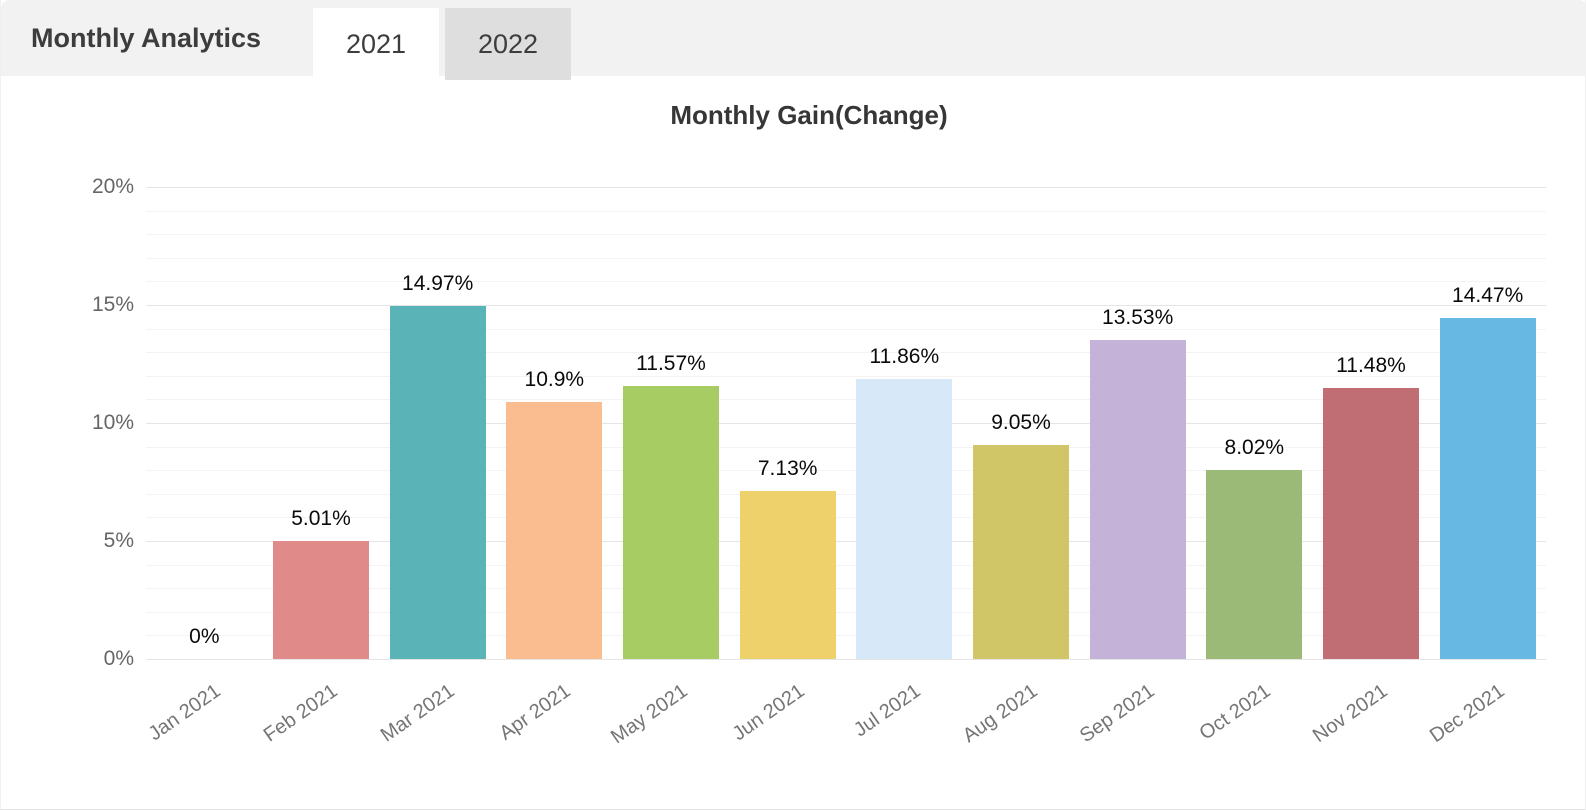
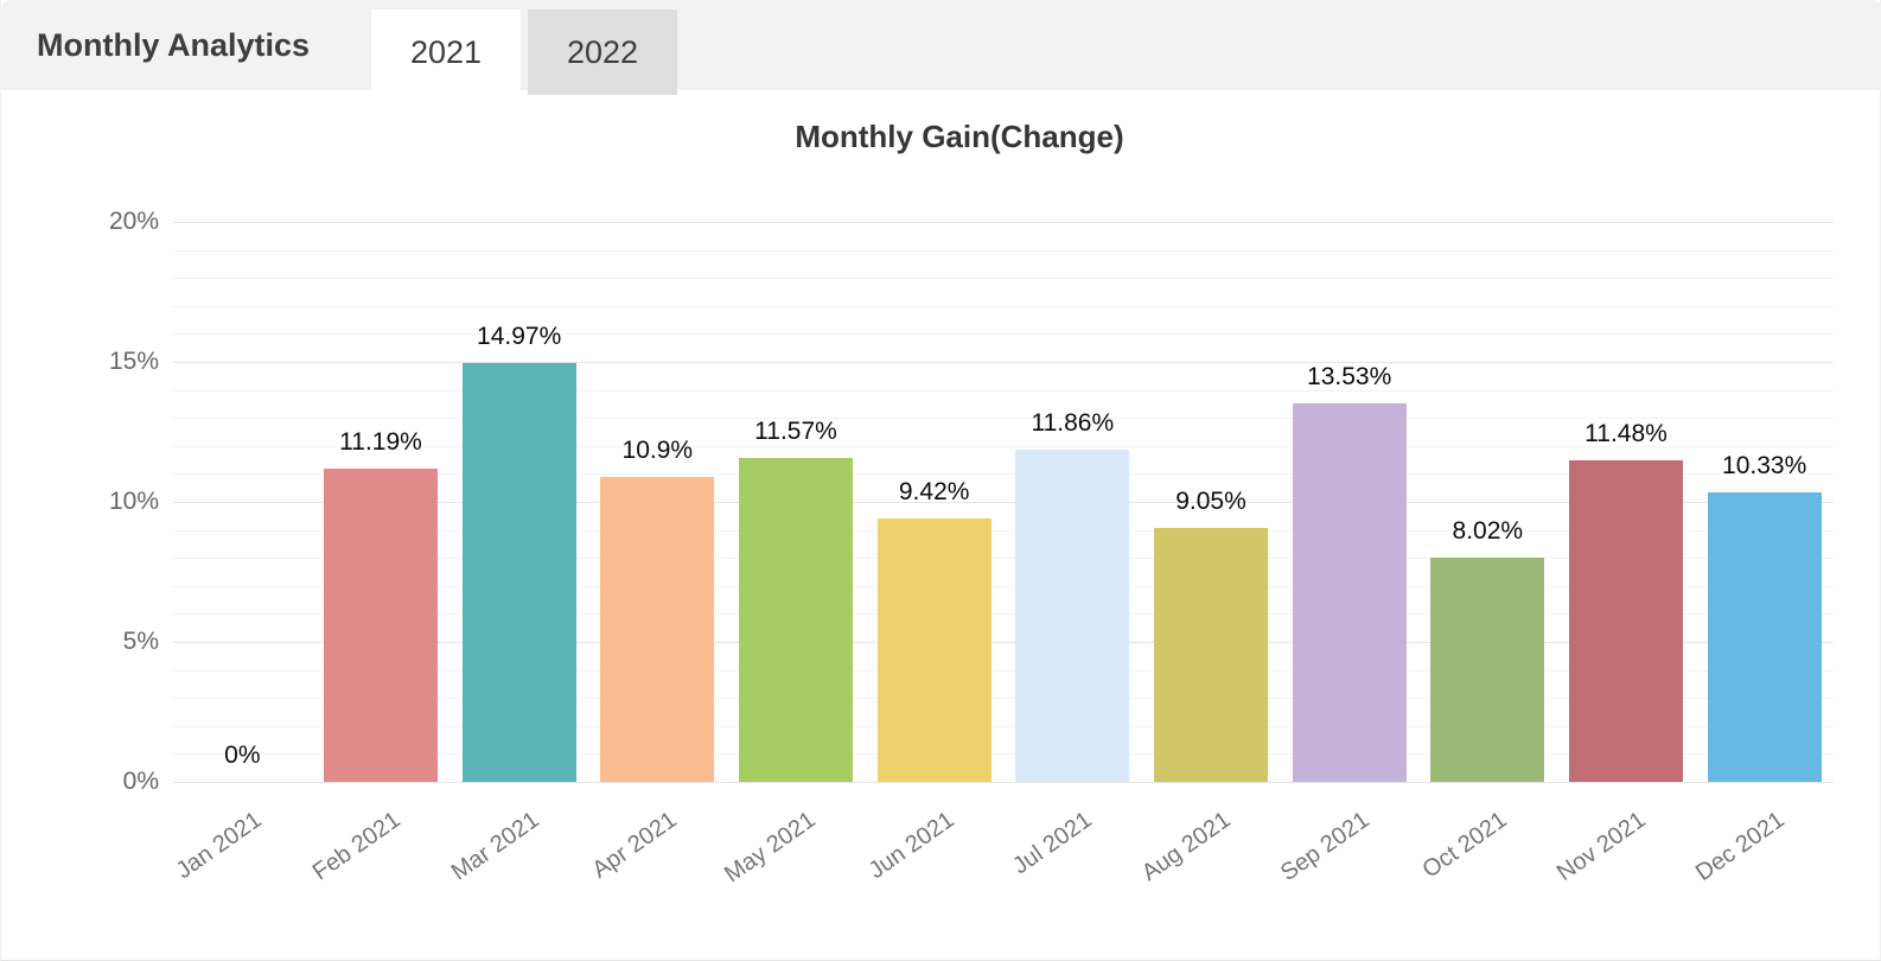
Feb 2021: 5.01% -> 11.19%
Jun 2021: 7.13% -> 9.42%
Dec 2021: 14.47% -> 10.33%
